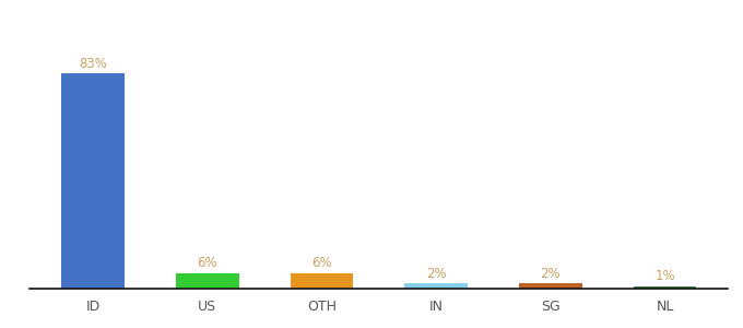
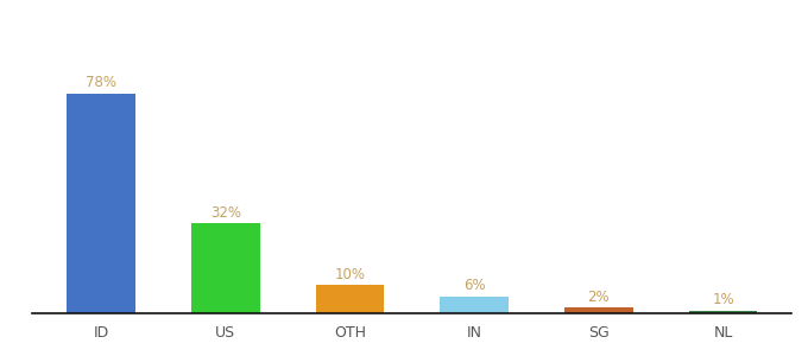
ID: 83% -> 78%
US: 6% -> 32%
OTH: 6% -> 10%
IN: 2% -> 6%
